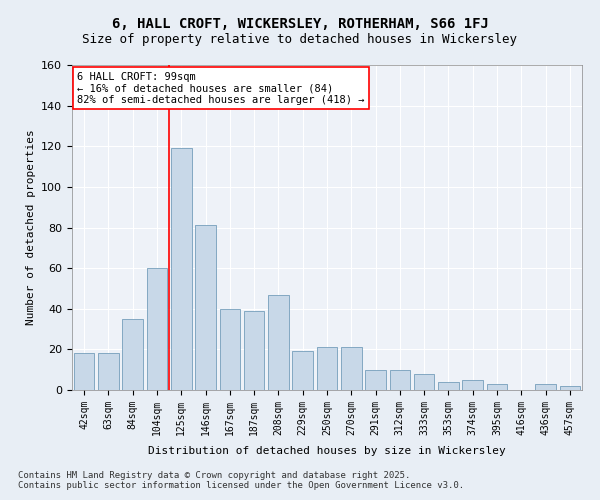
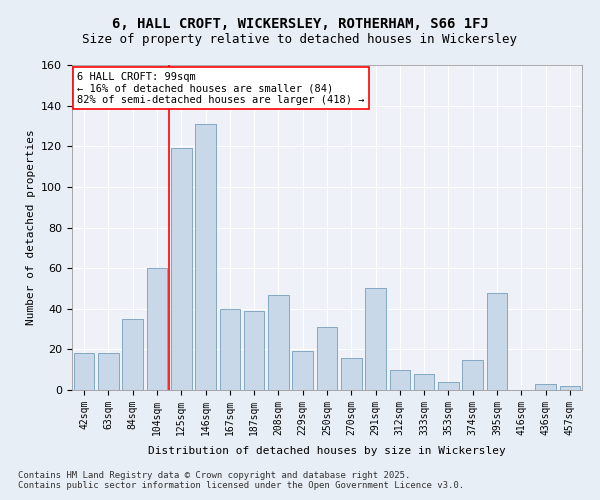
146sqm: 81 -> 131
250sqm: 21 -> 31
270sqm: 21 -> 16
291sqm: 10 -> 50
374sqm: 5 -> 15
395sqm: 3 -> 48
